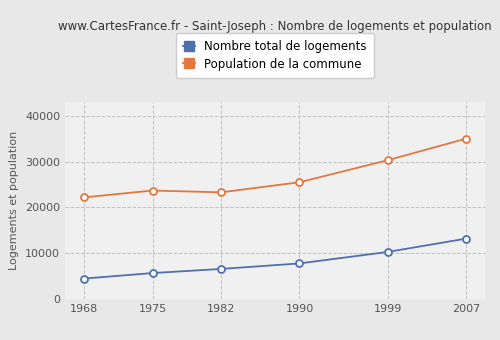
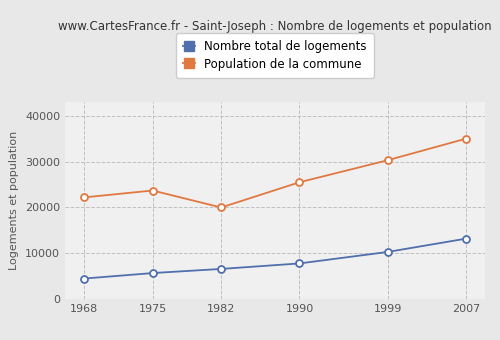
Population de la commune/1982: 23300 -> 20000
